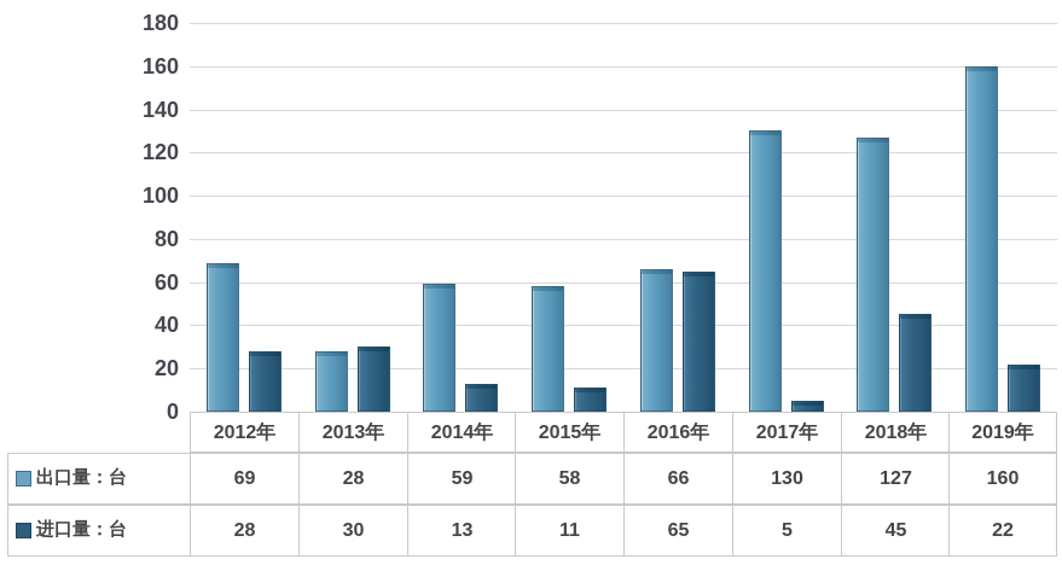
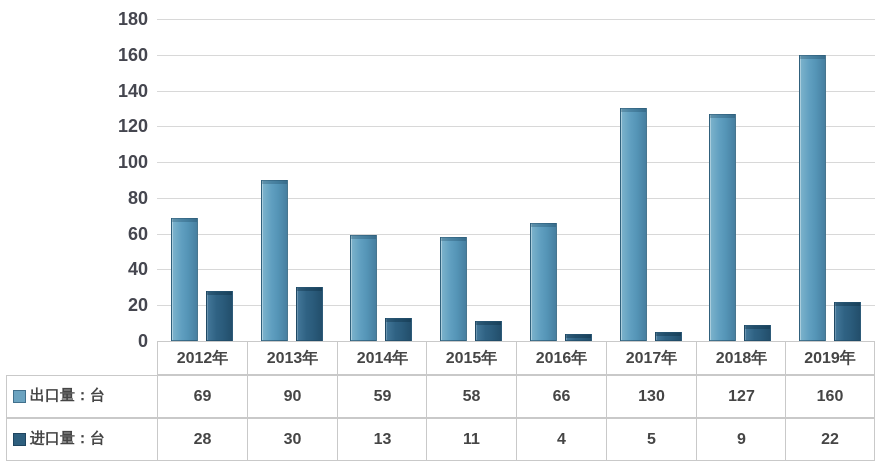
出口量：台/2013年: 28 -> 90
进口量：台/2016年: 65 -> 4
进口量：台/2018年: 45 -> 9
